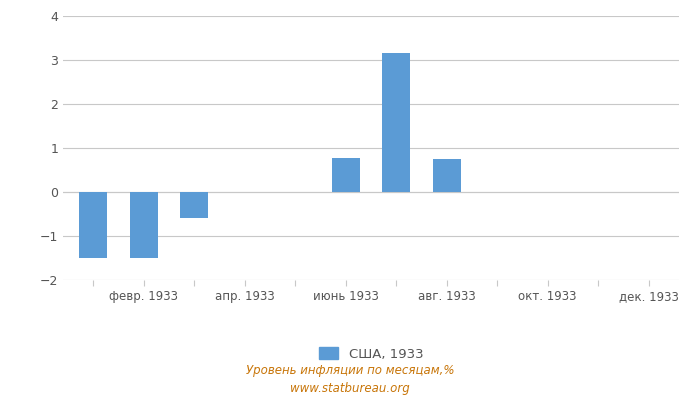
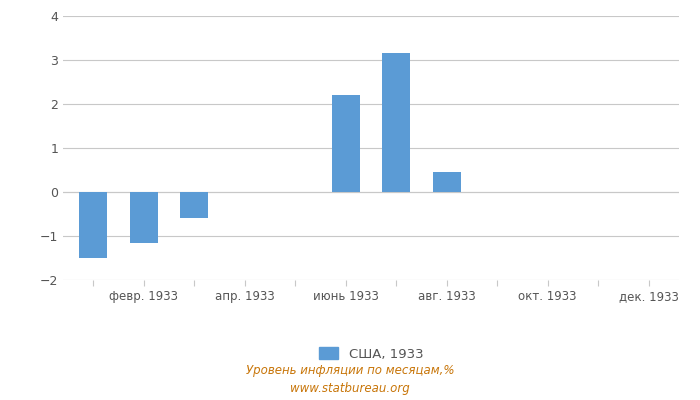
февр. 1933: -1.49 -> -1.15
июнь 1933: 0.78 -> 2.20
авг. 1933: 0.75 -> 0.45
